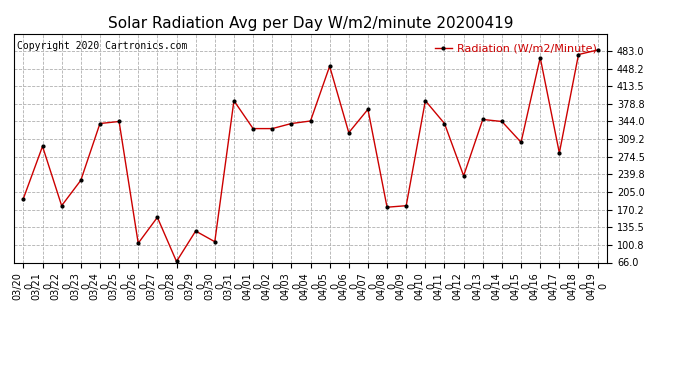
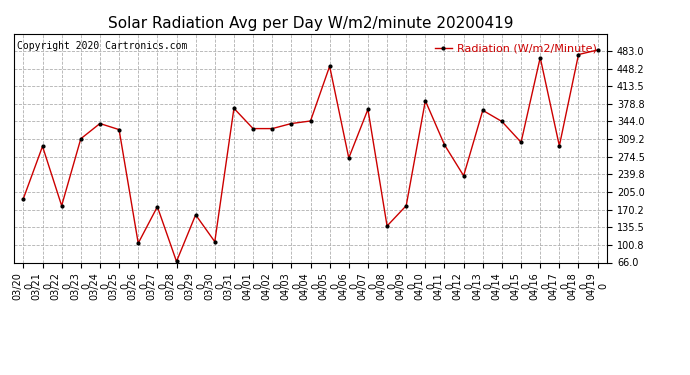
03/23 0: 228 -> 310
03/25 0: 344 -> 328
03/27 0: 155 -> 176
03/29 0: 128 -> 160
03/31 0: 385 -> 370
04/06 0: 322 -> 272
04/08 0: 175 -> 138
04/11 0: 340 -> 298
04/13 0: 348 -> 366
04/17 0: 282 -> 296
